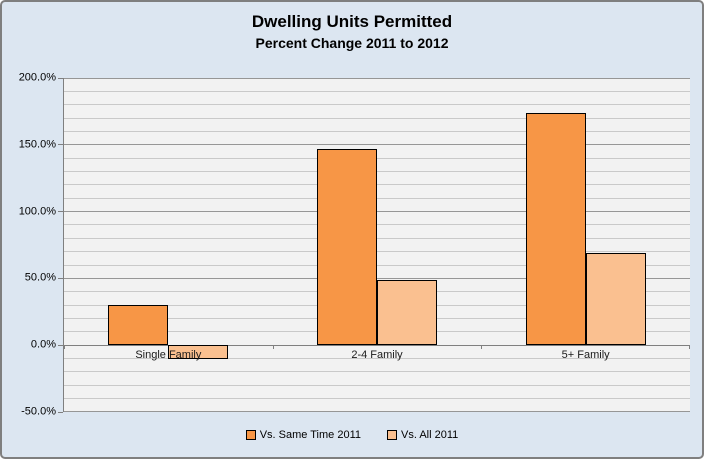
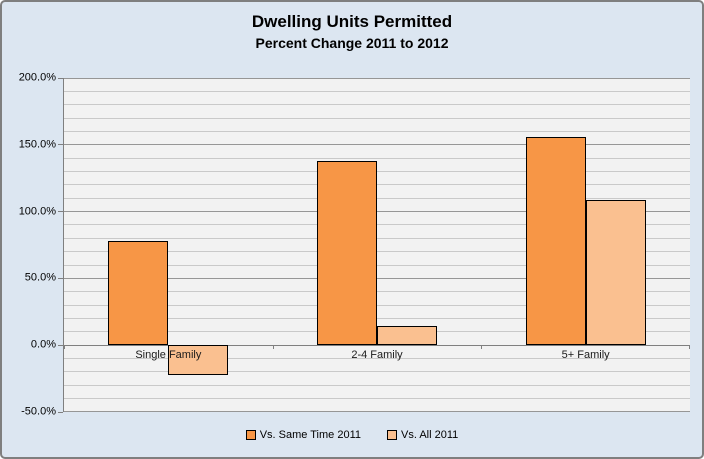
Vs. Same Time 2011/Single Family: 30% -> 78%
Vs. All 2011/Single Family: -10% -> -22%
Vs. Same Time 2011/2-4 Family: 147% -> 138%
Vs. All 2011/2-4 Family: 49% -> 14%
Vs. Same Time 2011/5+ Family: 174% -> 156%
Vs. All 2011/5+ Family: 69% -> 109%
